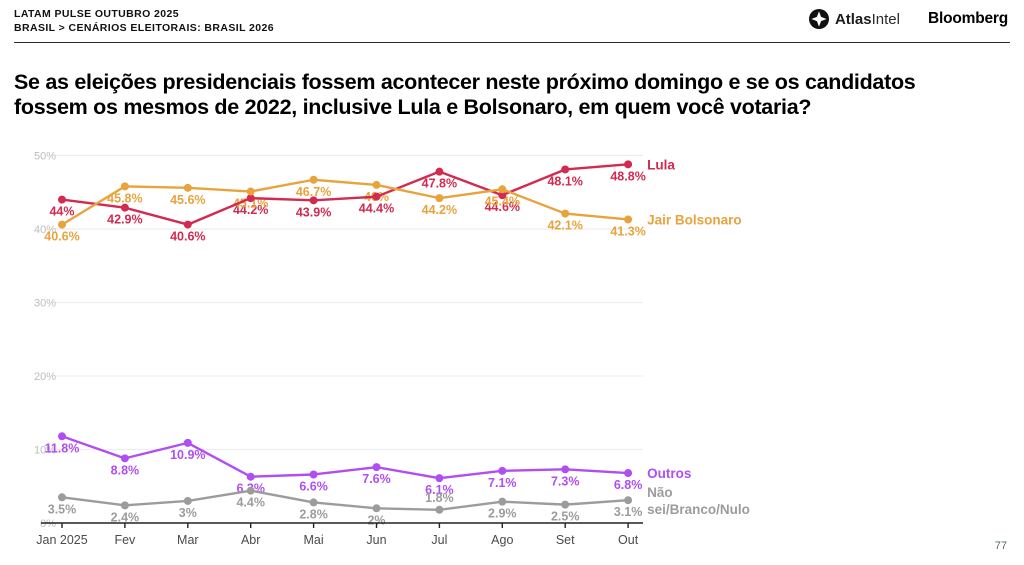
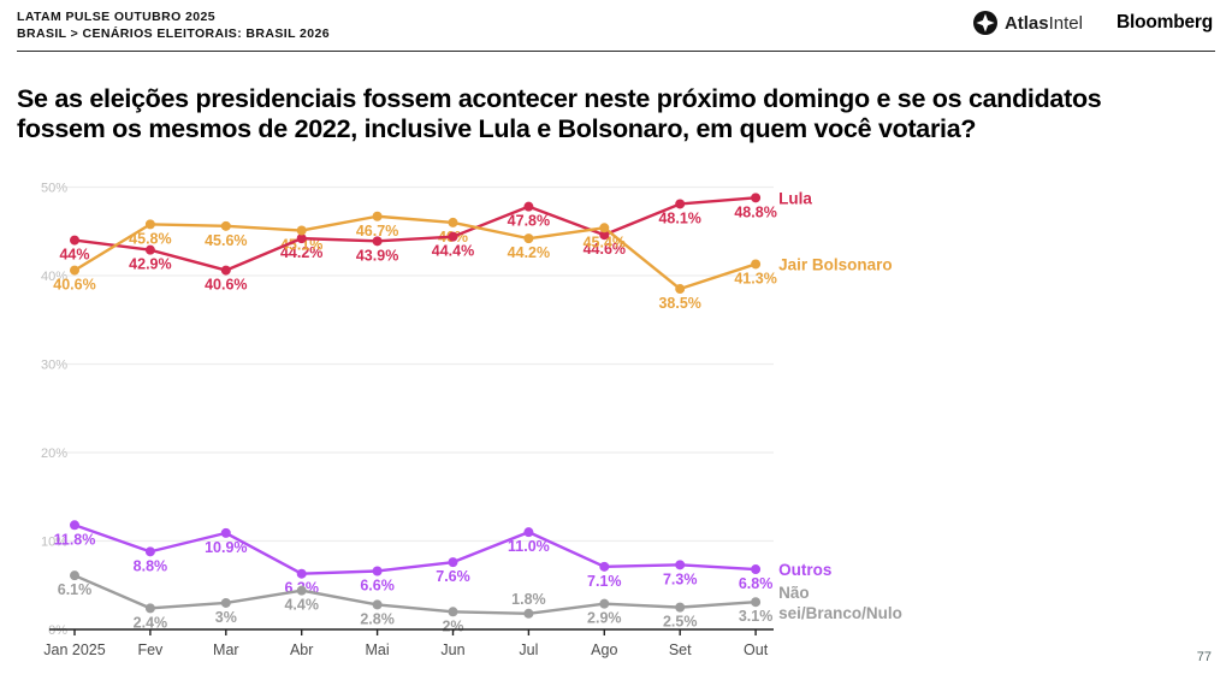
Não sei/Branco/Nulo/Jan 2025: 3.5% -> 6.1%
Outros/Jul: 6.1% -> 11.0%
Jair Bolsonaro/Set: 42.1% -> 38.5%
